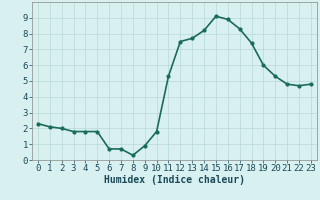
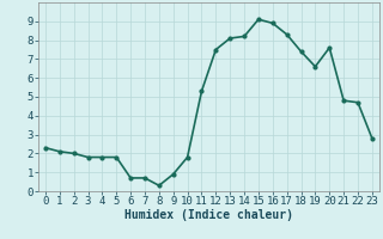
13: 7.7 -> 8.1
19: 6.0 -> 6.6
20: 5.3 -> 7.6
23: 4.8 -> 2.8
